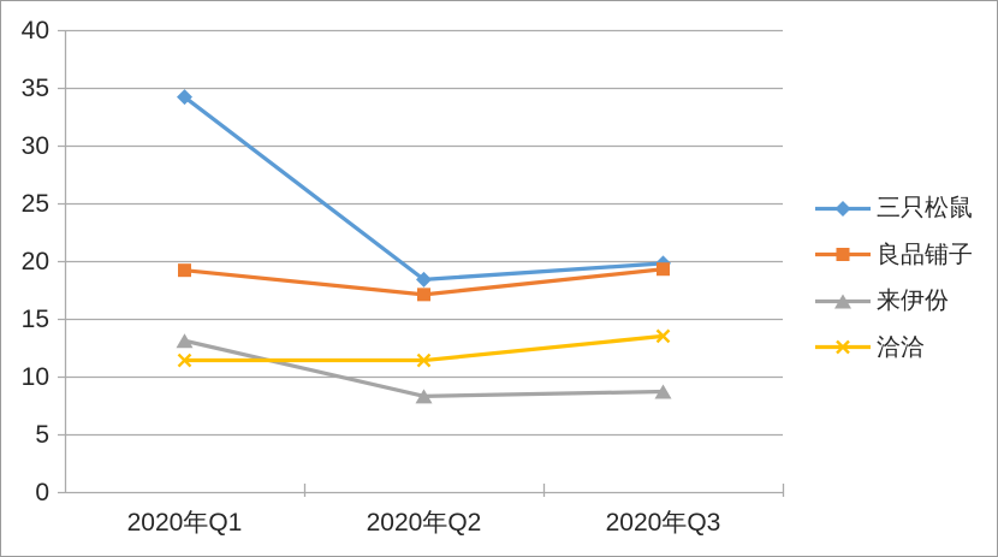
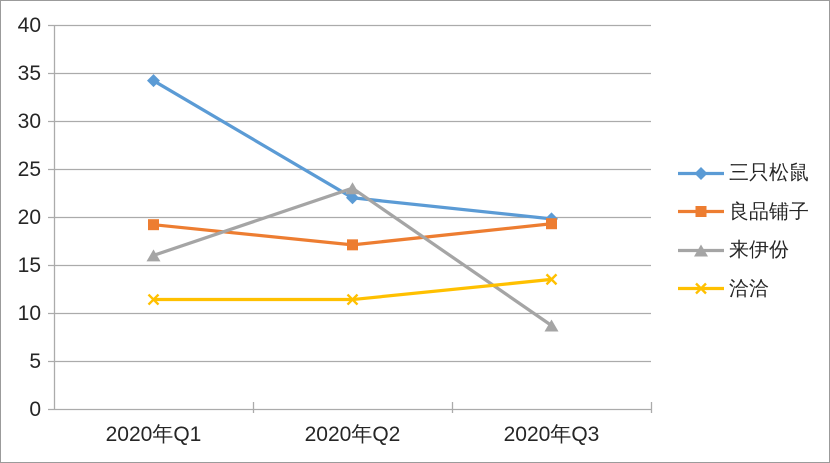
来伊份/2020年Q1: 13 -> 16
三只松鼠/2020年Q2: 18 -> 22
来伊份/2020年Q2: 8 -> 23
